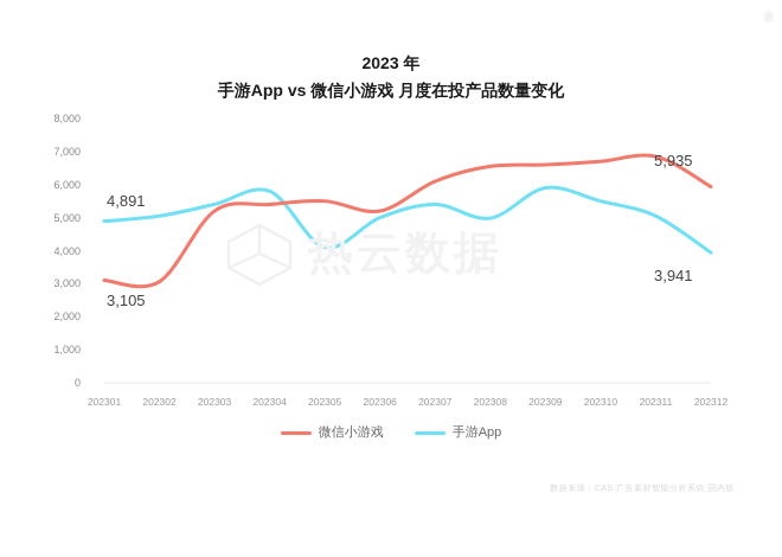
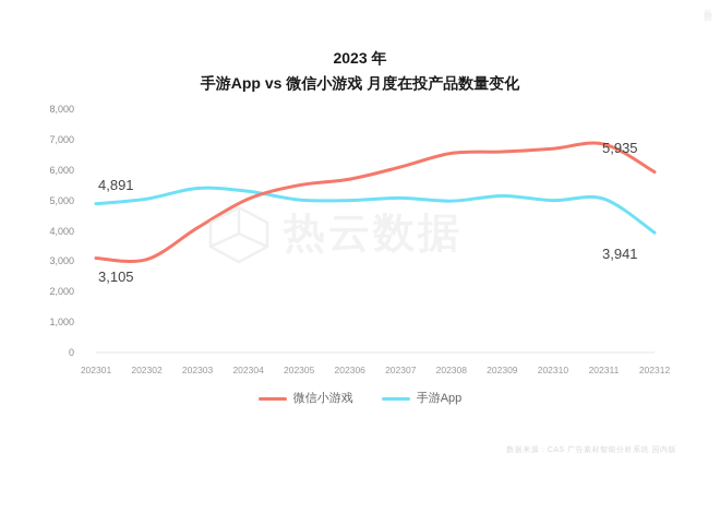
微信小游戏/202303: 5200 -> 4100
微信小游戏/202304: 5400 -> 5000
手游App/202304: 5800 -> 5300
手游App/202305: 4100 -> 5000
微信小游戏/202306: 5200 -> 5700
手游App/202307: 5400 -> 5100
手游App/202309: 5900 -> 5200
手游App/202310: 5500 -> 5000
